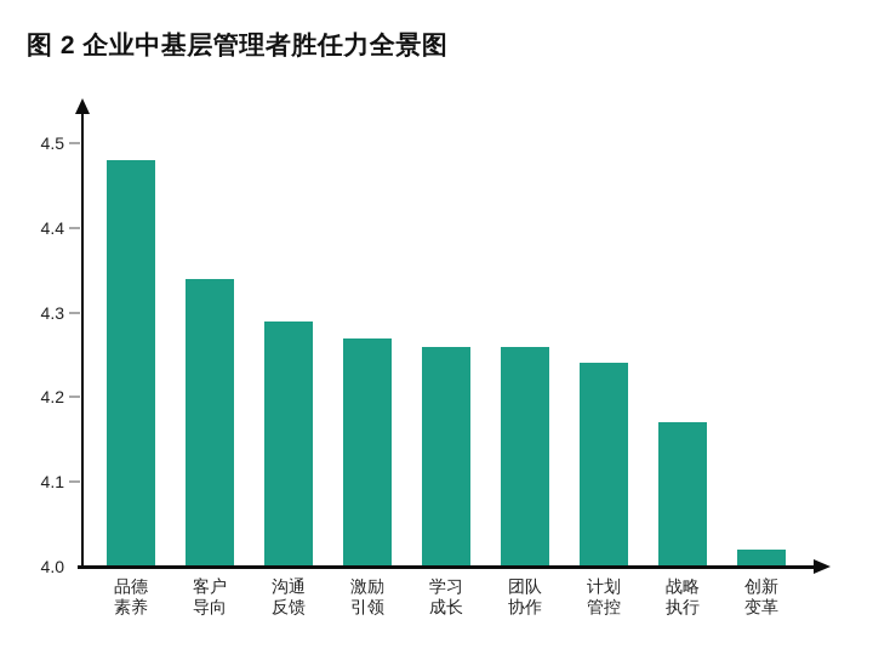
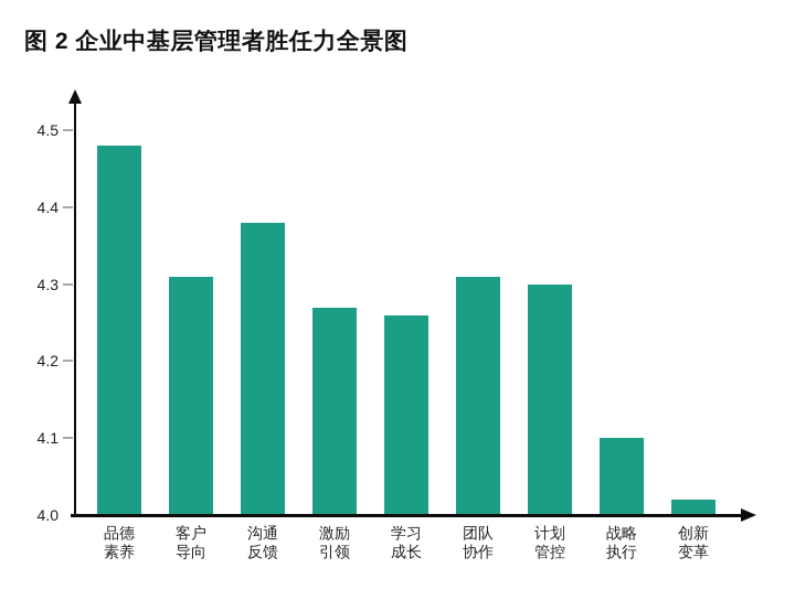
客户导向: 4.34 -> 4.31
沟通反馈: 4.29 -> 4.38
团队协作: 4.26 -> 4.31
计划管控: 4.24 -> 4.30
战略执行: 4.17 -> 4.10
